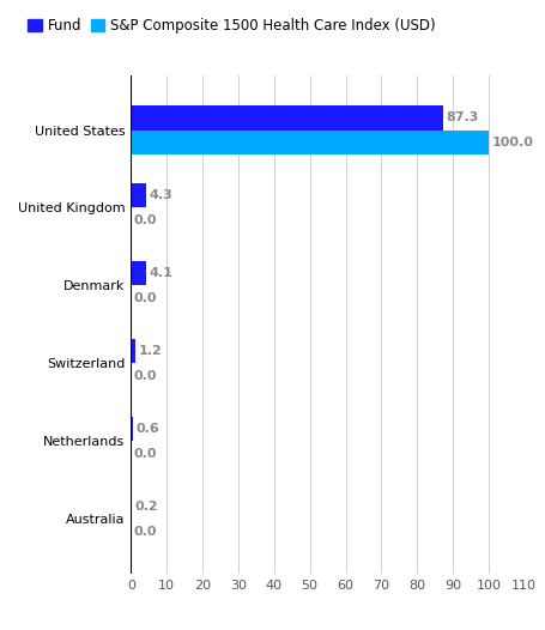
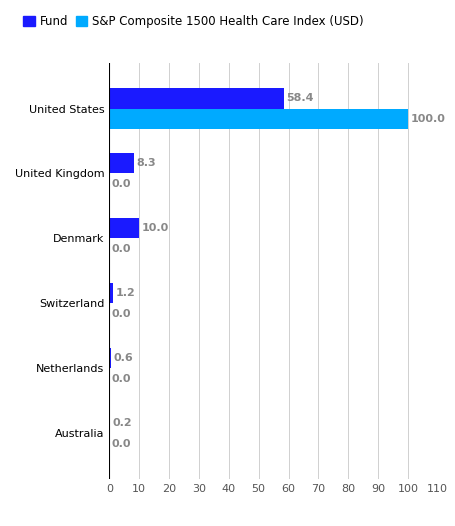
Fund/United States: 87.3 -> 58.4
Fund/United Kingdom: 4.3 -> 8.3
Fund/Denmark: 4.1 -> 10.0
